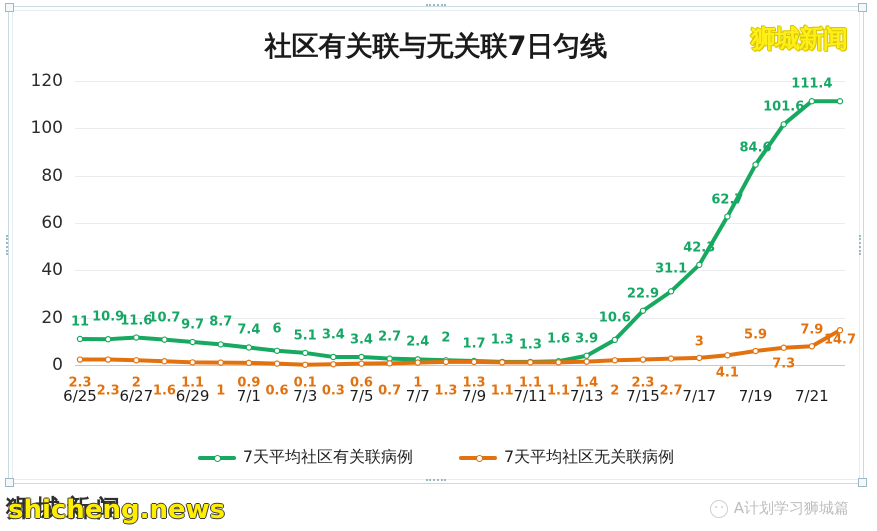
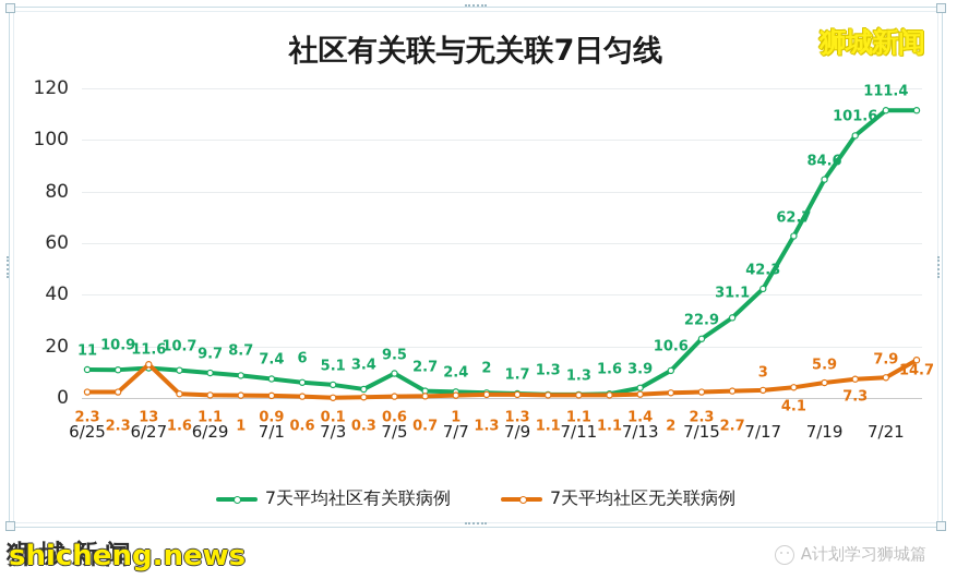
7天平均社区无关联病例/6/27: 2 -> 13
7天平均社区有关联病例/7/5: 3.4 -> 9.5
